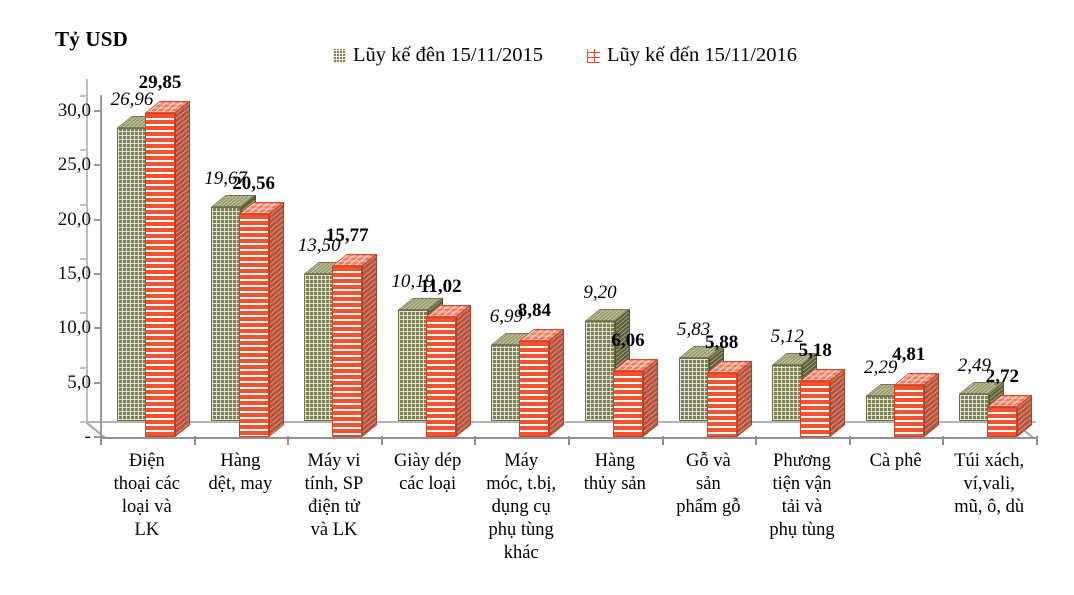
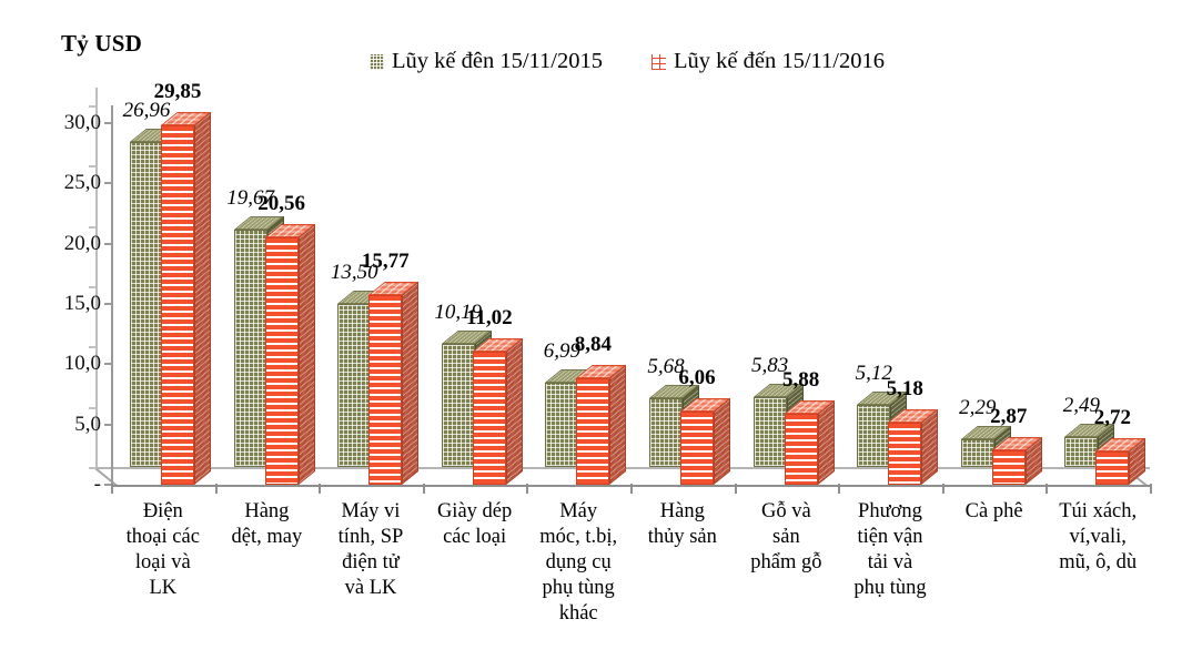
Lũy kế đên 15/11/2015/Hàng thủy sản: 9,20 -> 5,68
Lũy kế đến 15/11/2016/Cà phê: 4,81 -> 2,87
